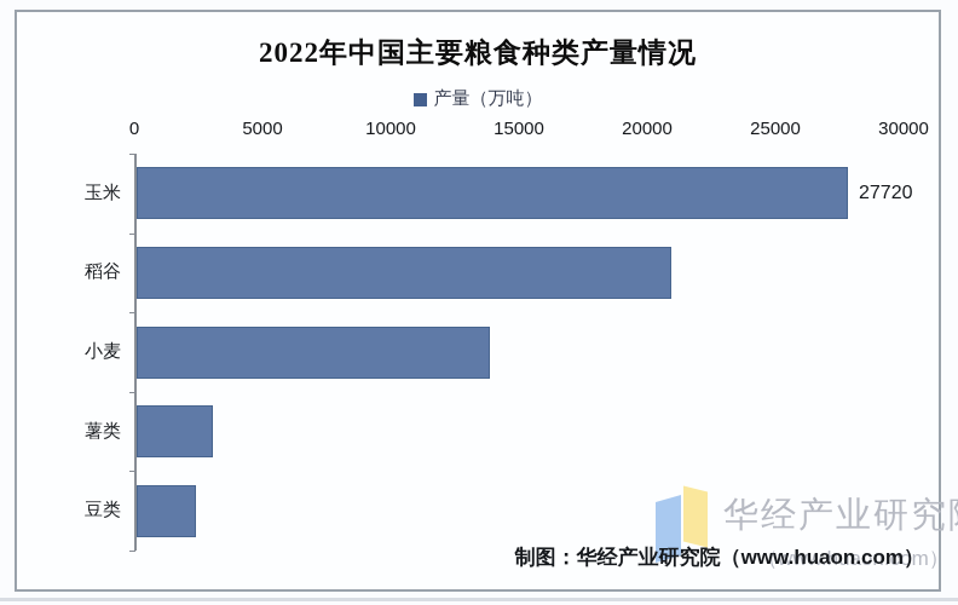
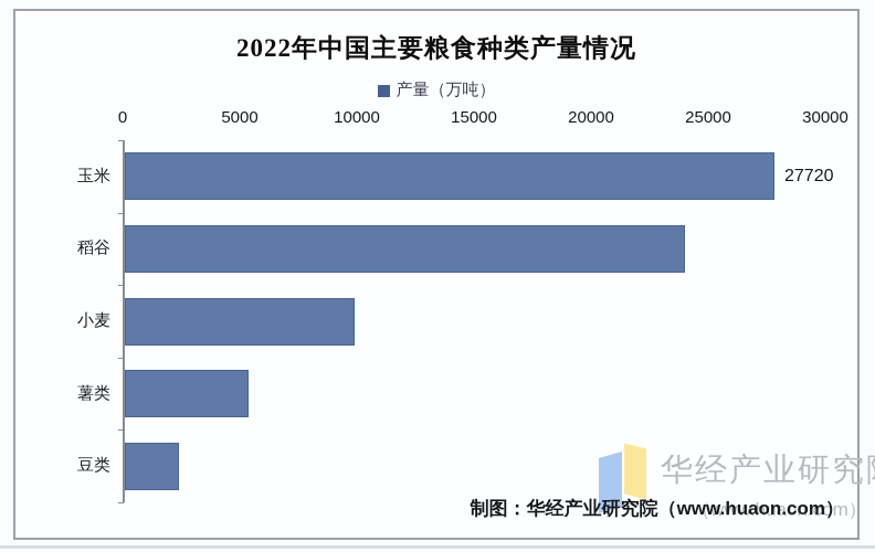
稻谷: 20800 -> 23900
小麦: 13800 -> 9800
薯类: 3000 -> 5300
